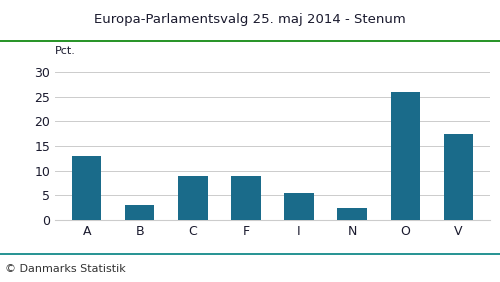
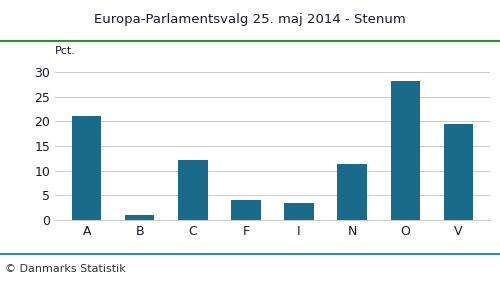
A: 13.0 -> 21.0
B: 3.0 -> 1.1
C: 9.0 -> 12.1
F: 9.0 -> 4.1
I: 5.5 -> 3.4
N: 2.5 -> 11.3
O: 26.0 -> 28.2
V: 17.5 -> 19.4
